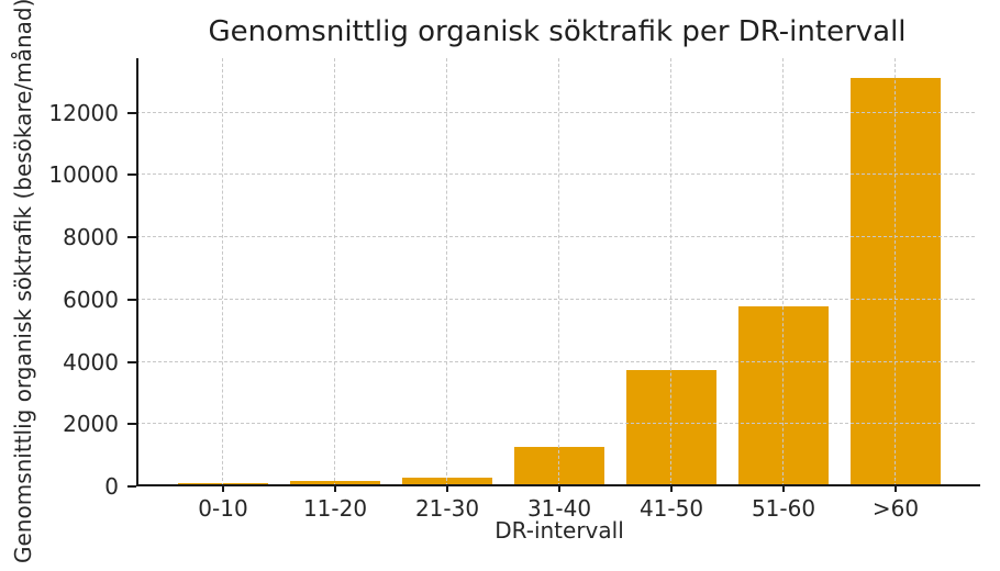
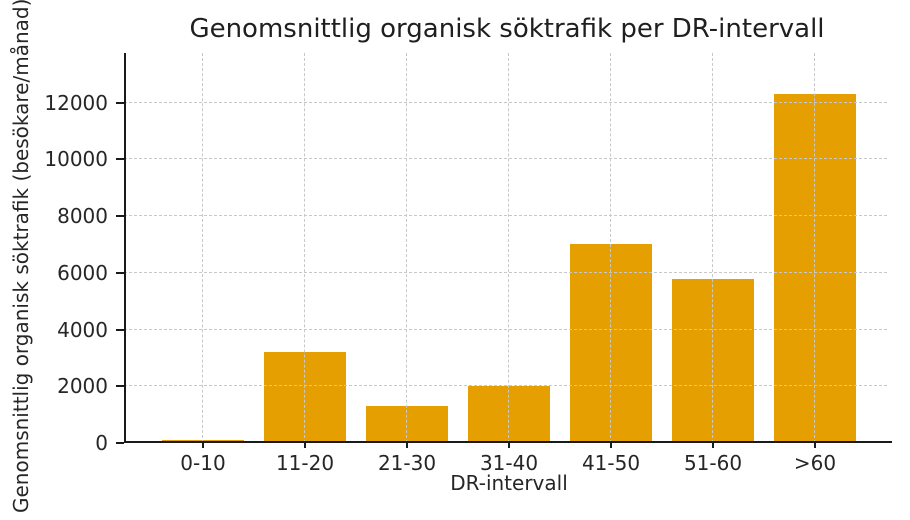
11-20: 200 -> 3200
21-30: 300 -> 1300
31-40: 1300 -> 2000
41-50: 3800 -> 7000
>60: 13100 -> 12300
